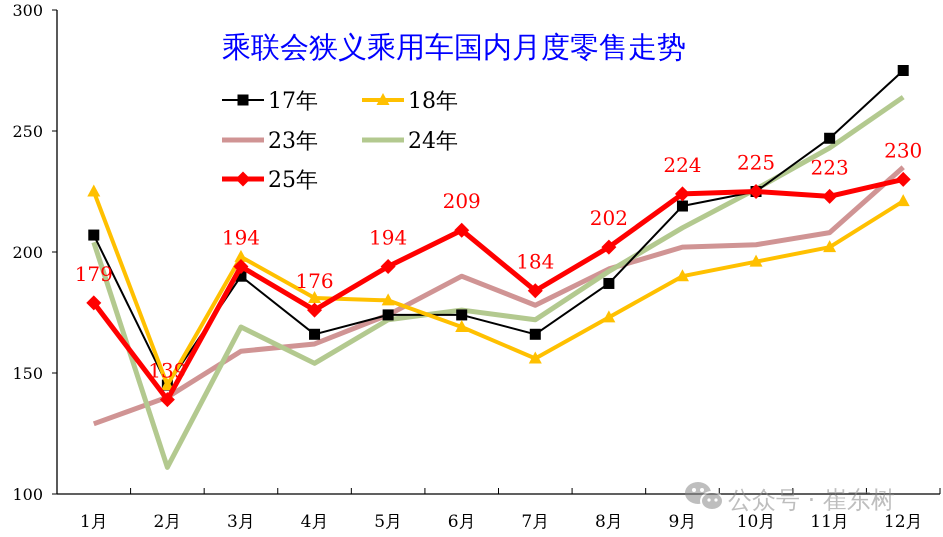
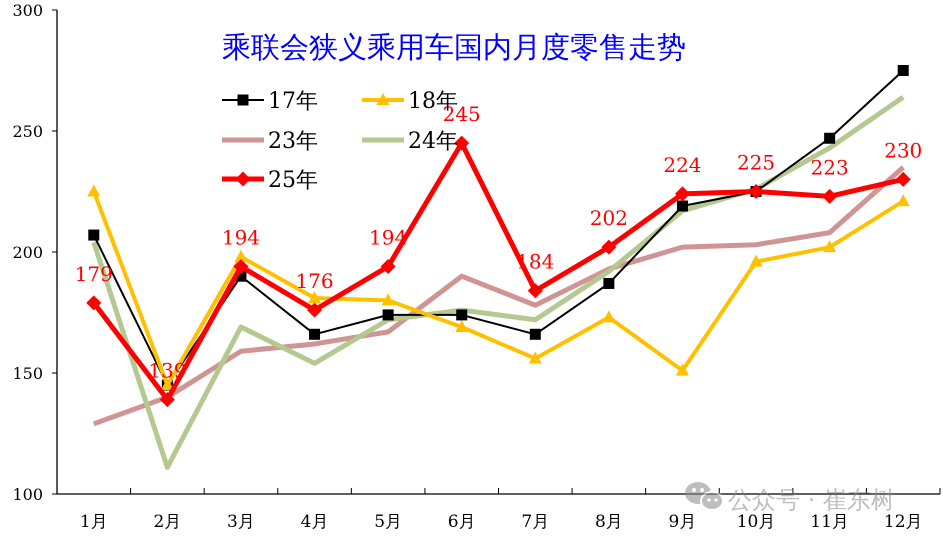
23年/5月: 174 -> 167
25年/6月: 209 -> 245
18年/9月: 190 -> 151
24年/9月: 210 -> 217
